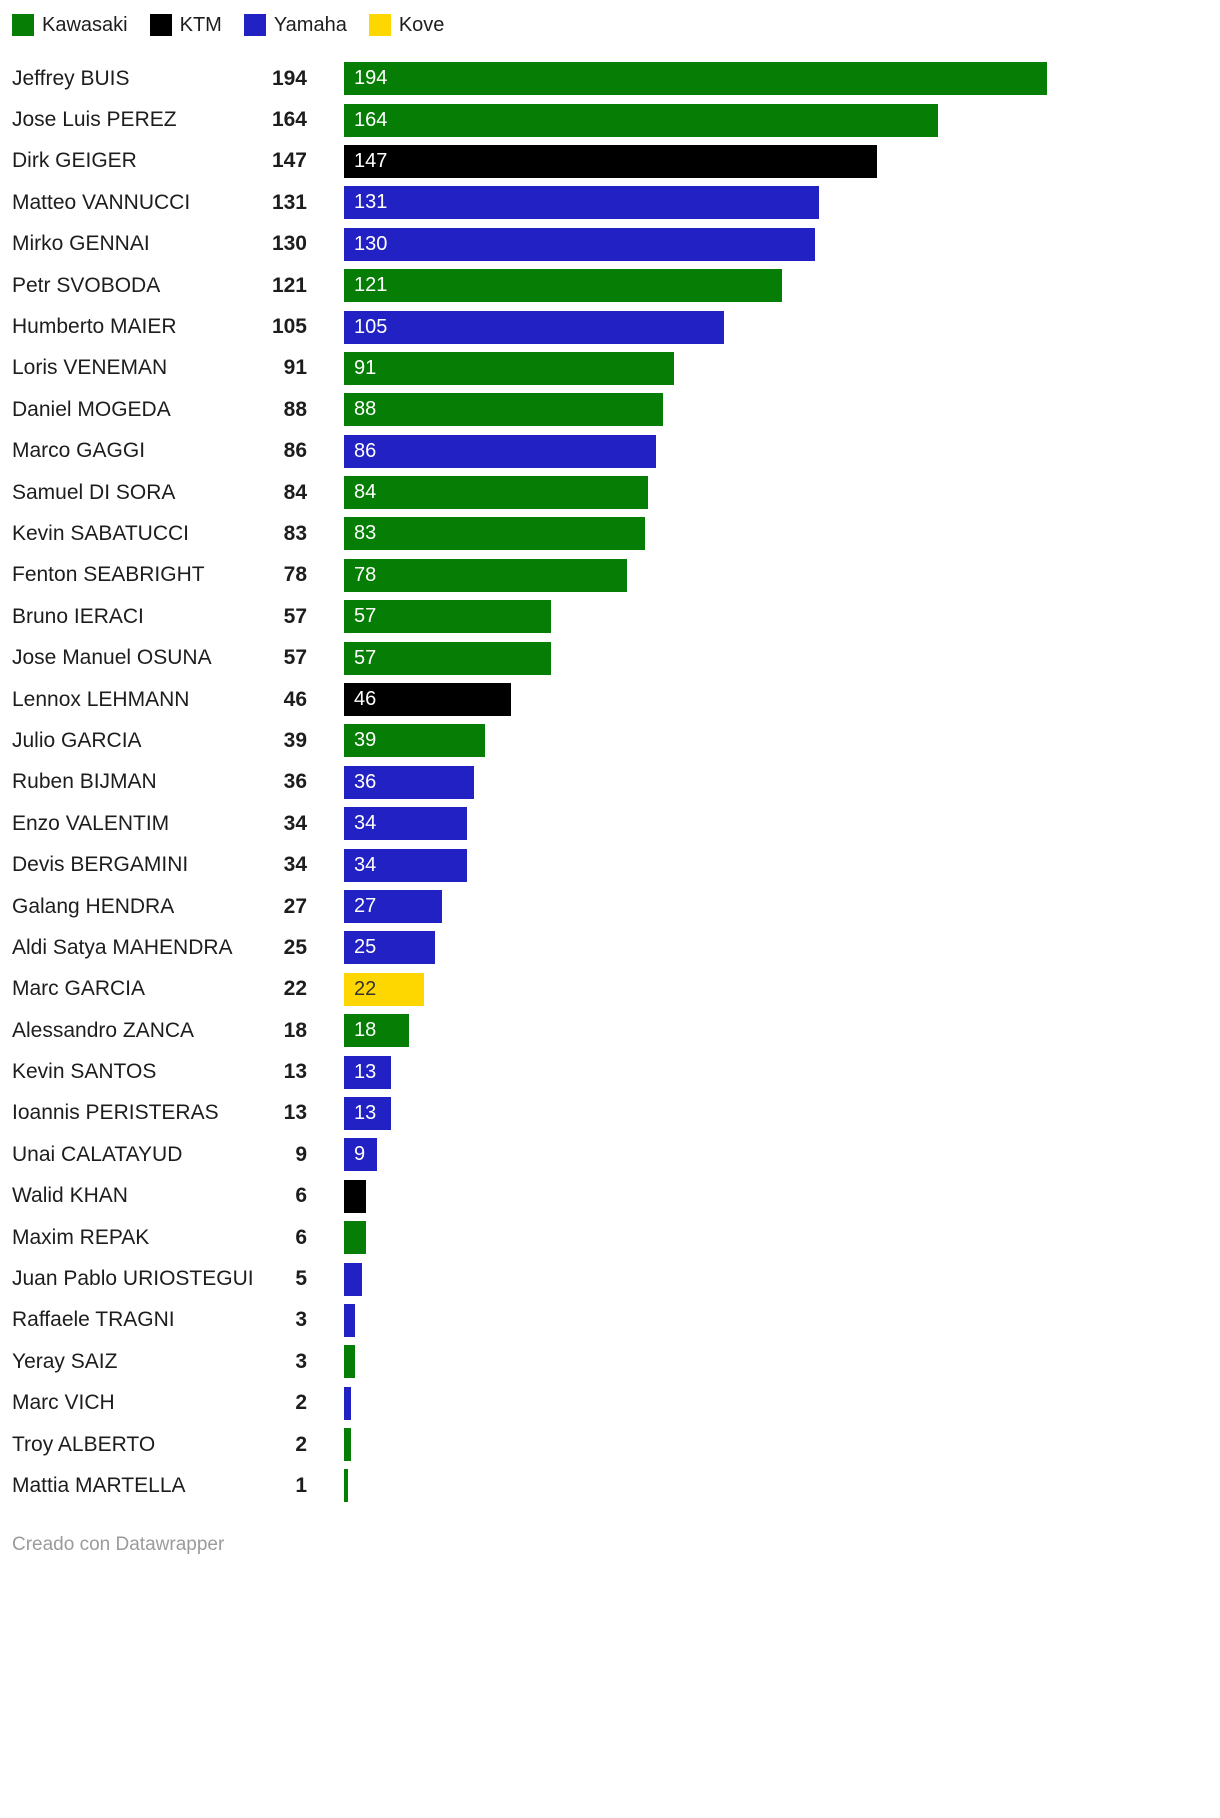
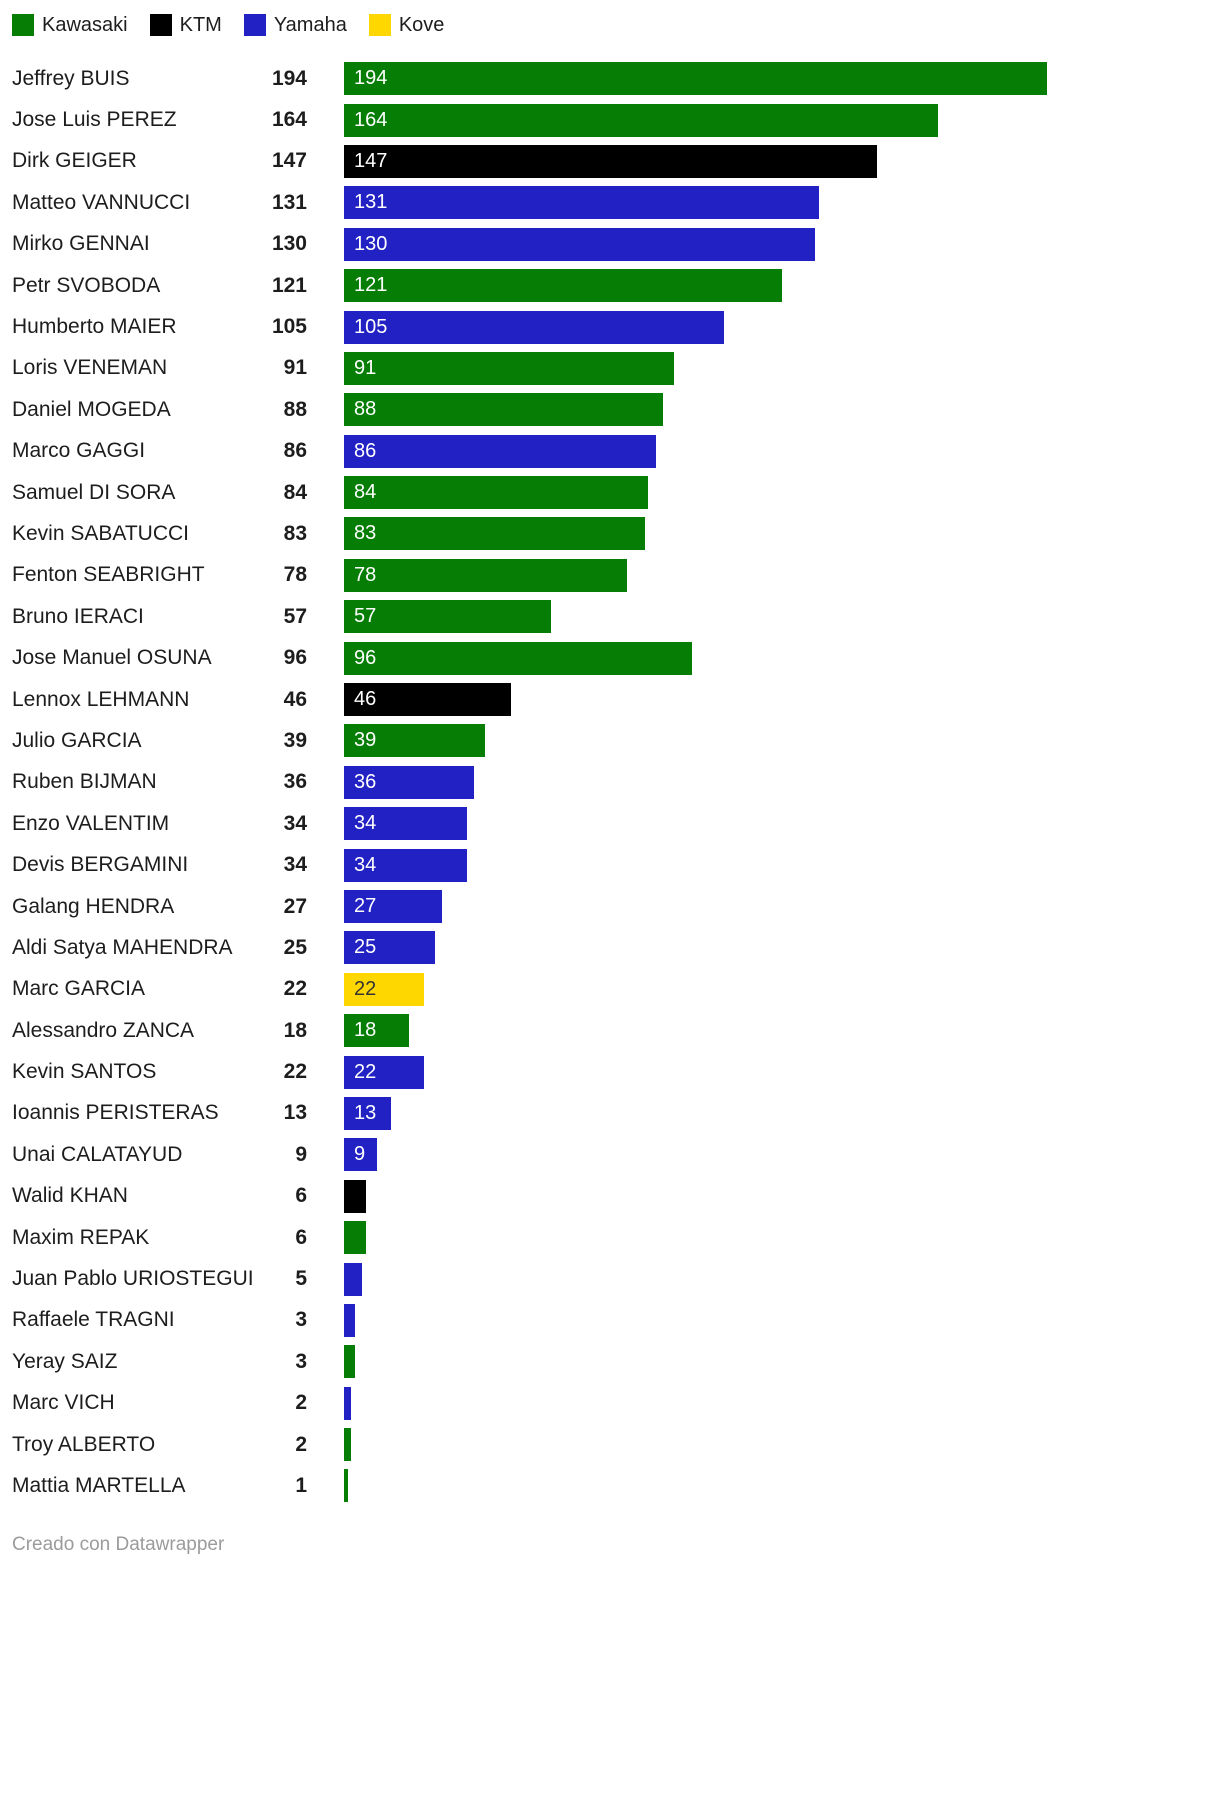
Jose Manuel OSUNA: 57 -> 96
Kevin SANTOS: 13 -> 22
